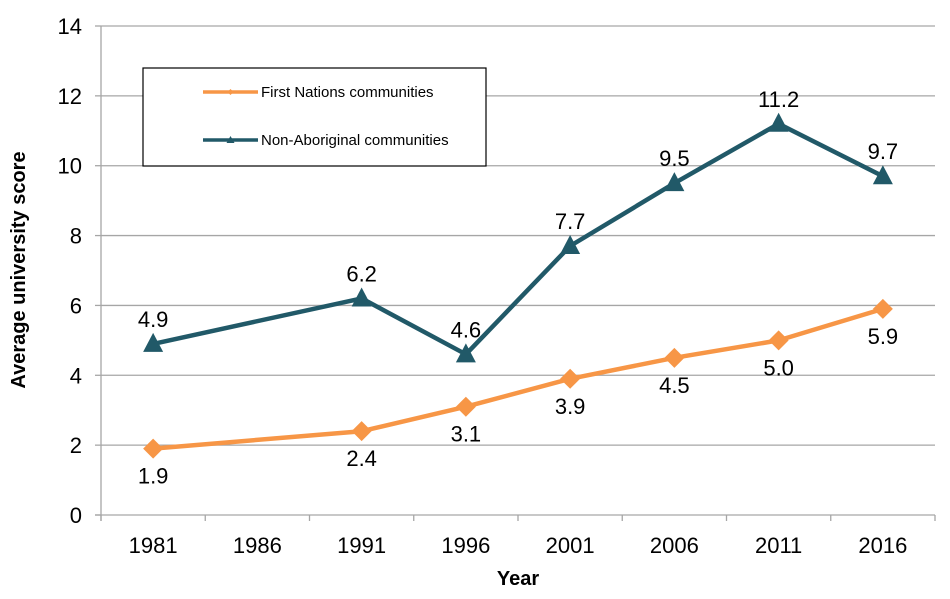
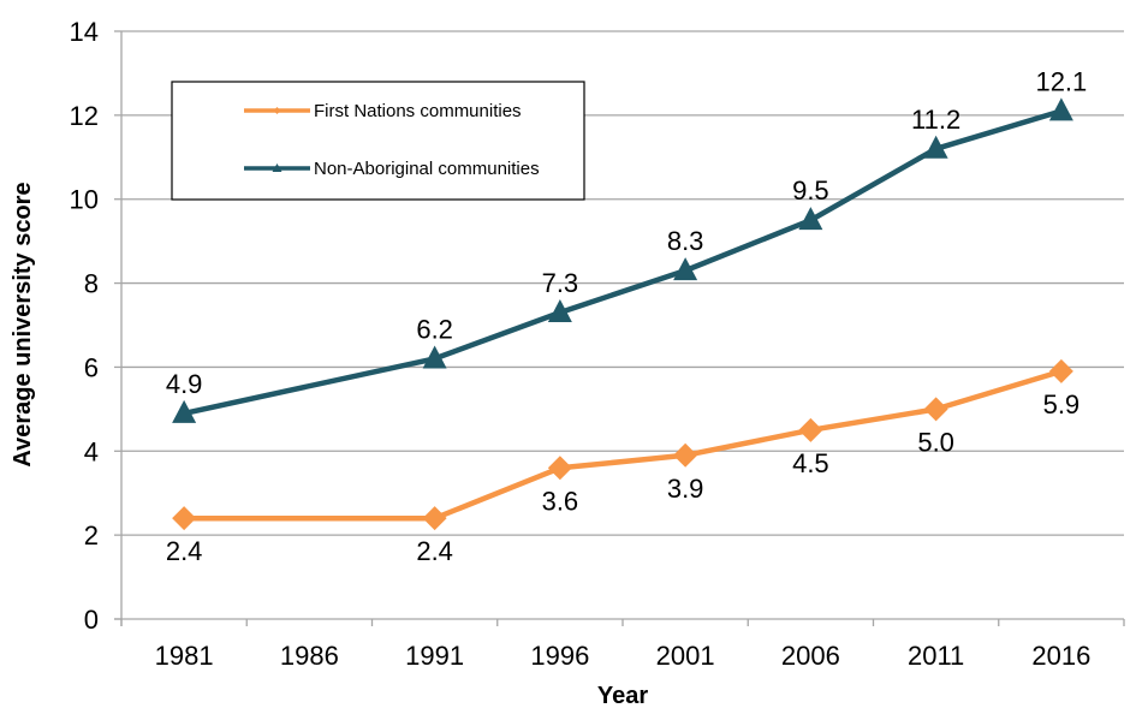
First Nations communities/1981: 1.9 -> 2.4
First Nations communities/1996: 3.1 -> 3.6
Non-Aboriginal communities/1996: 4.6 -> 7.3
Non-Aboriginal communities/2001: 7.7 -> 8.3
Non-Aboriginal communities/2016: 9.7 -> 12.1
